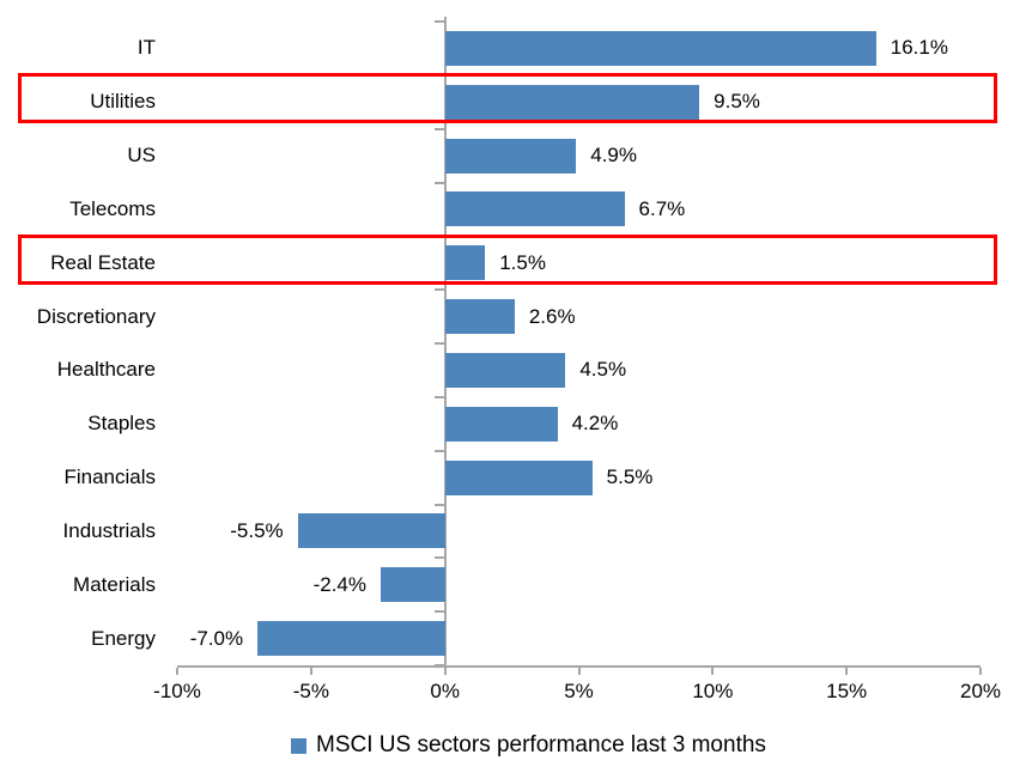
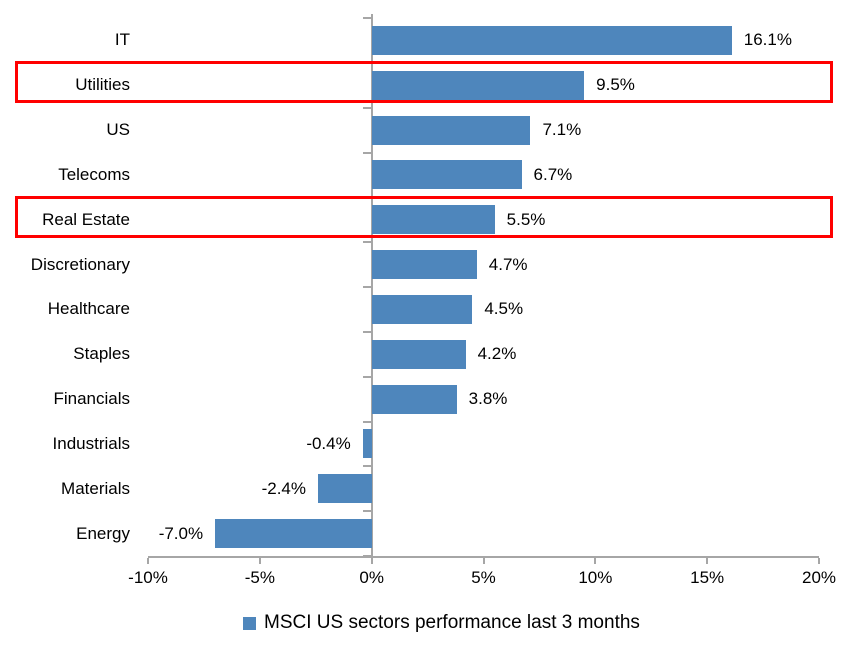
US: 4.9% -> 7.1%
Real Estate: 1.5% -> 5.5%
Discretionary: 2.6% -> 4.7%
Financials: 5.5% -> 3.8%
Industrials: -5.5% -> -0.4%
